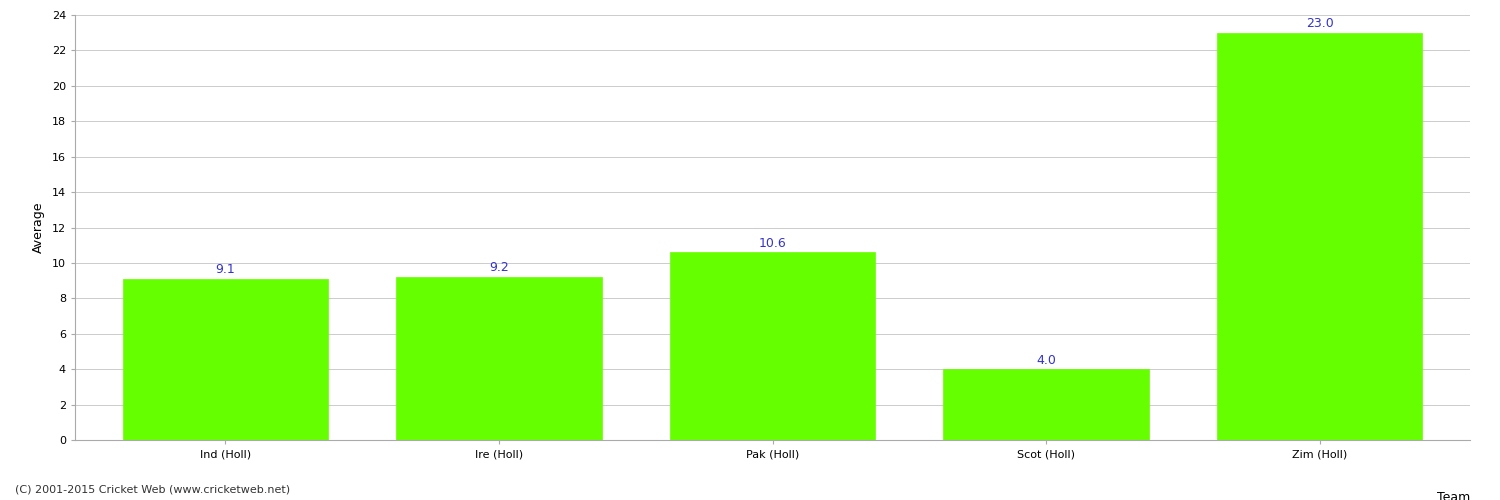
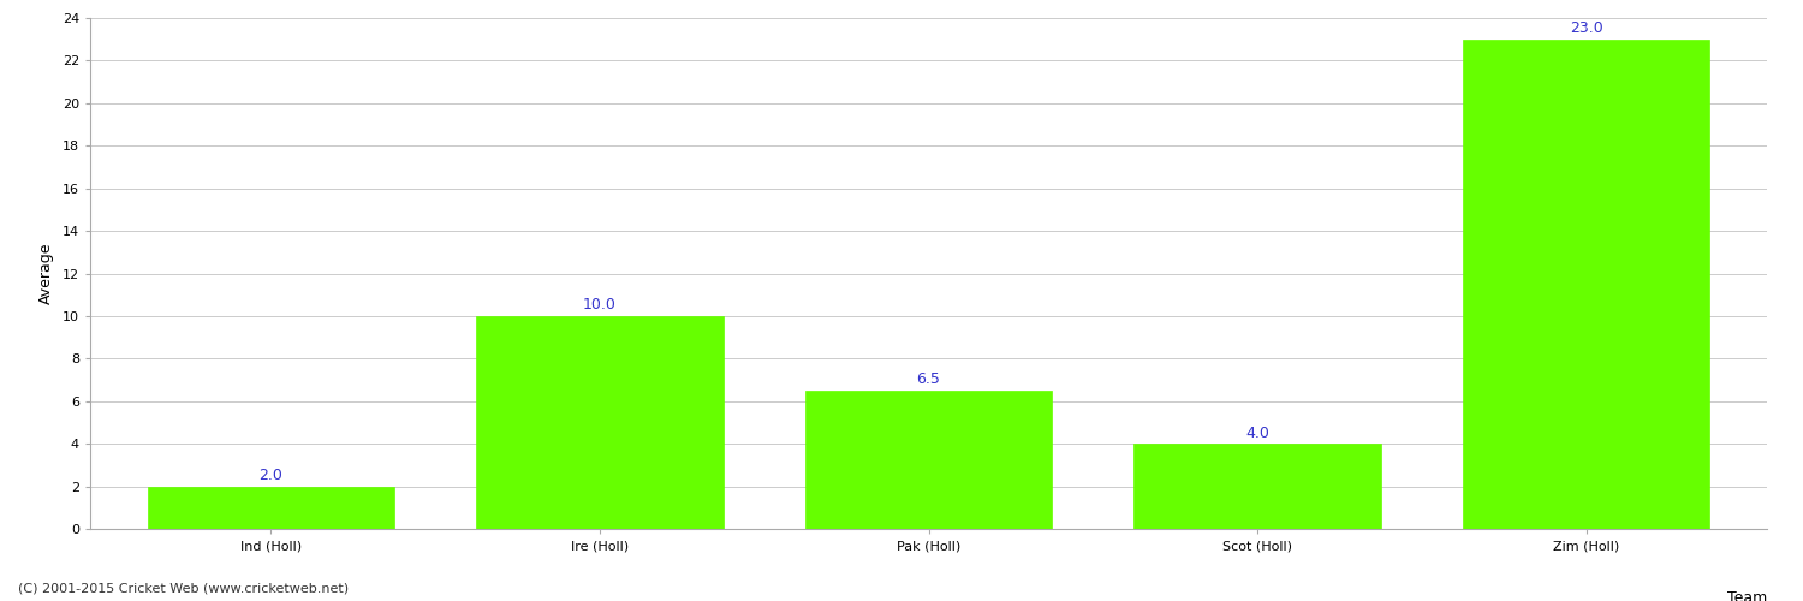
Ind (Holl): 9.1 -> 2.0
Ire (Holl): 9.2 -> 10.0
Pak (Holl): 10.6 -> 6.5
